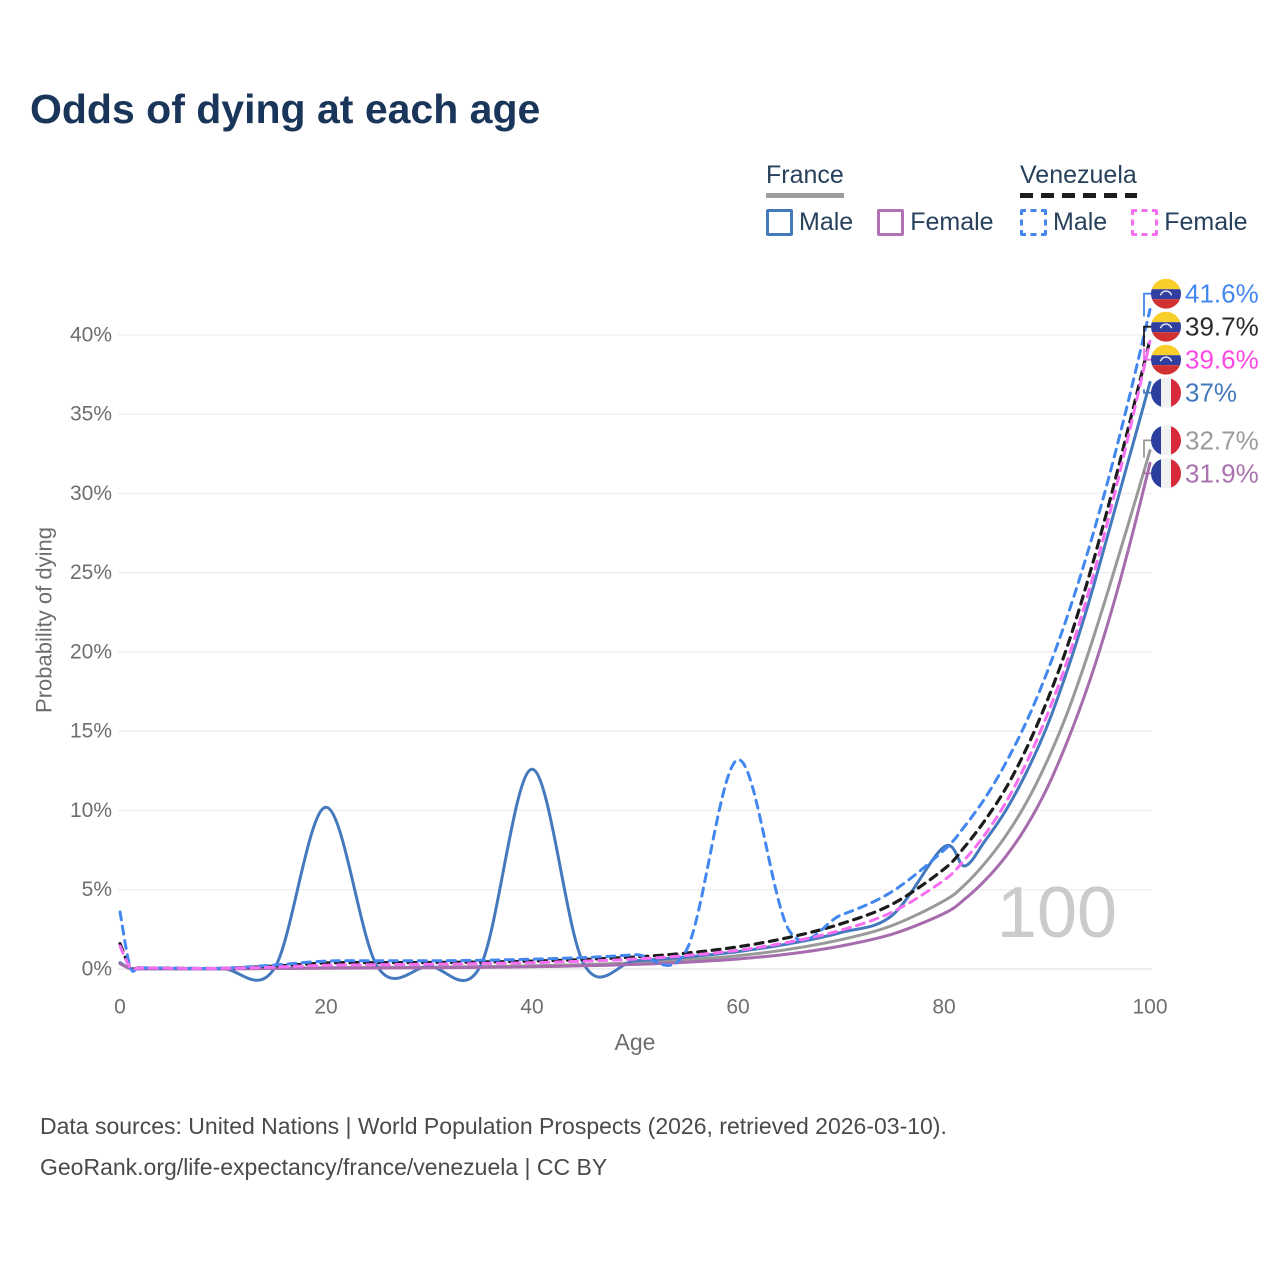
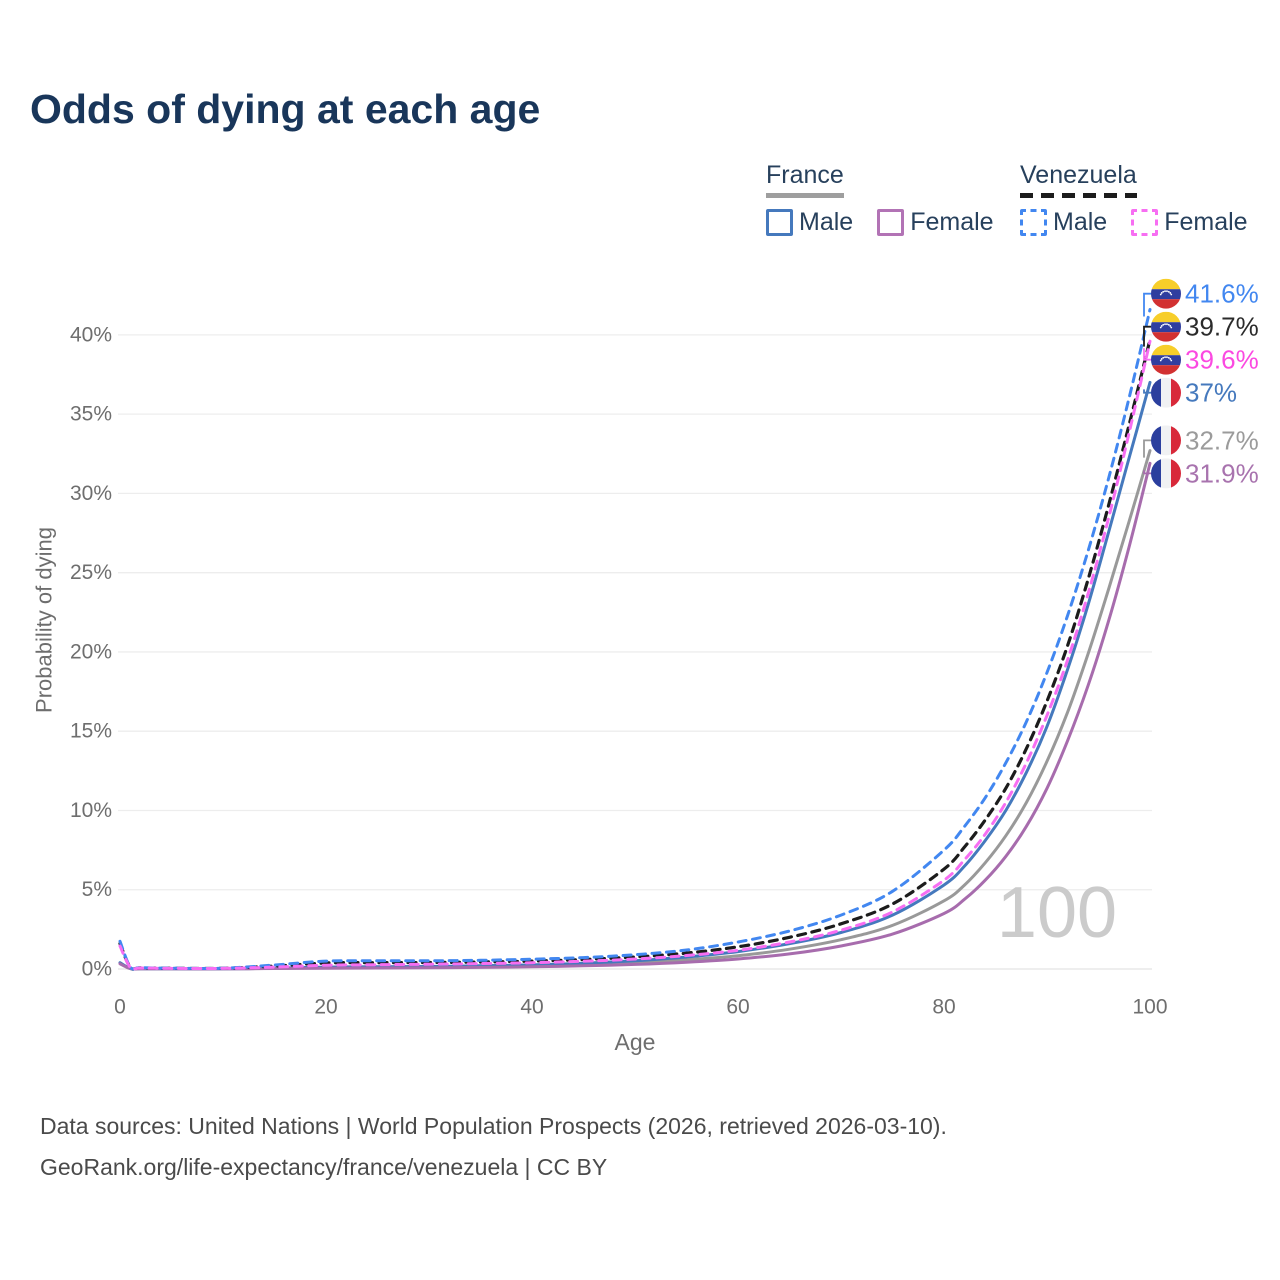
Venezuela Male/0: 3.6% -> 1.8%
France Male/20: 10.2% -> 0.1%
France Male/40: 12.6% -> 0.3%
Venezuela Male/60: 13.2% -> 1.7%
France Male/80: 7.7% -> 5.3%
